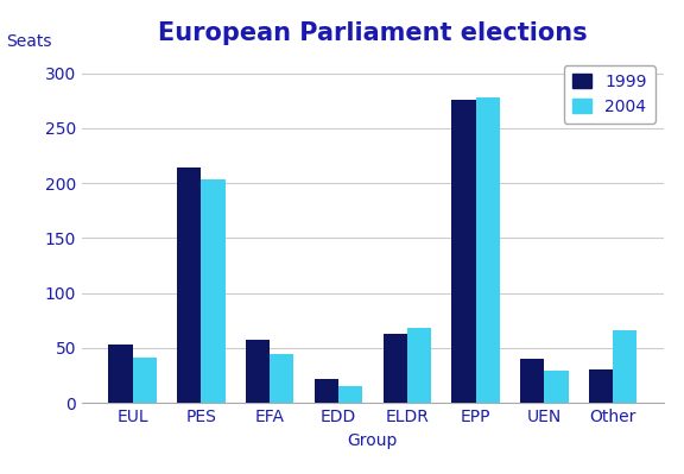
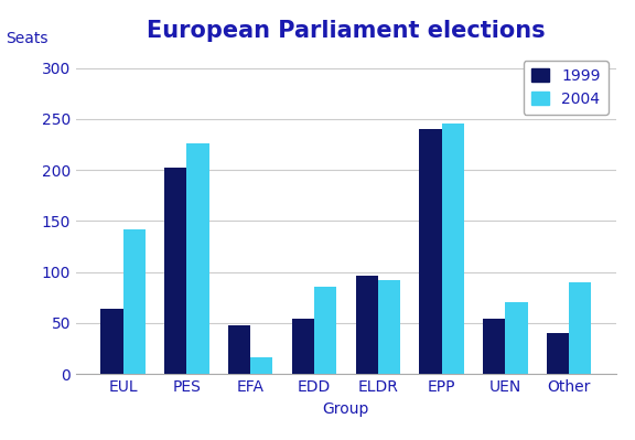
1999/EUL: 53 -> 64
2004/EUL: 41 -> 142
1999/PES: 214 -> 202
2004/PES: 204 -> 226
1999/EFA: 58 -> 48
2004/EFA: 44 -> 16
1999/EDD: 22 -> 54
2004/EDD: 15 -> 86
1999/ELDR: 63 -> 96
2004/ELDR: 68 -> 92
1999/EPP: 276 -> 240
2004/EPP: 278 -> 246
1999/UEN: 40 -> 54
2004/UEN: 29 -> 70
1999/Other: 30 -> 40
2004/Other: 66 -> 90
